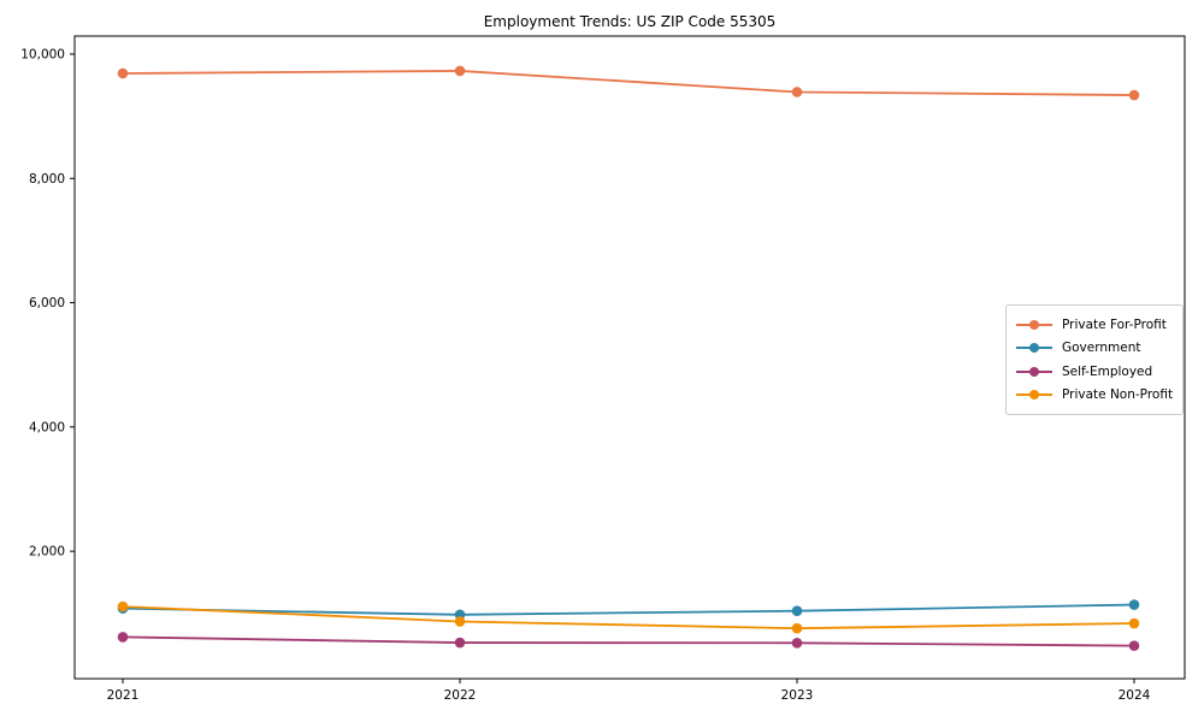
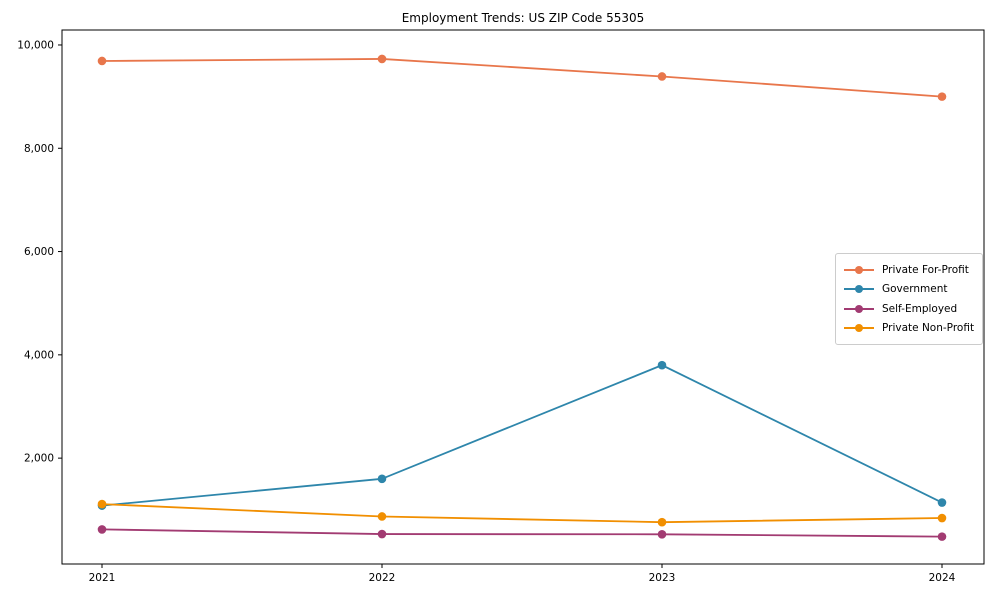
Government/2022: 1000 -> 1600
Government/2023: 1000 -> 3800
Private For-Profit/2024: 9300 -> 9000
